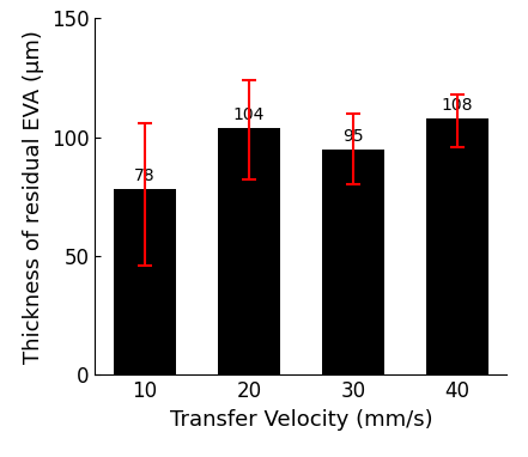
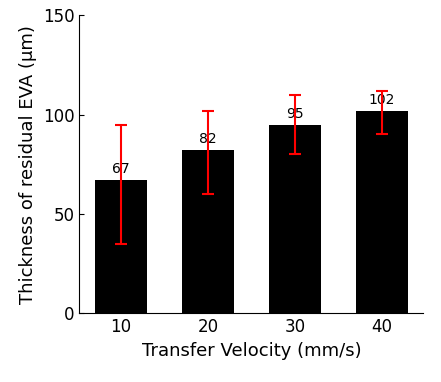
10: 78 -> 67
20: 104 -> 82
40: 108 -> 102
